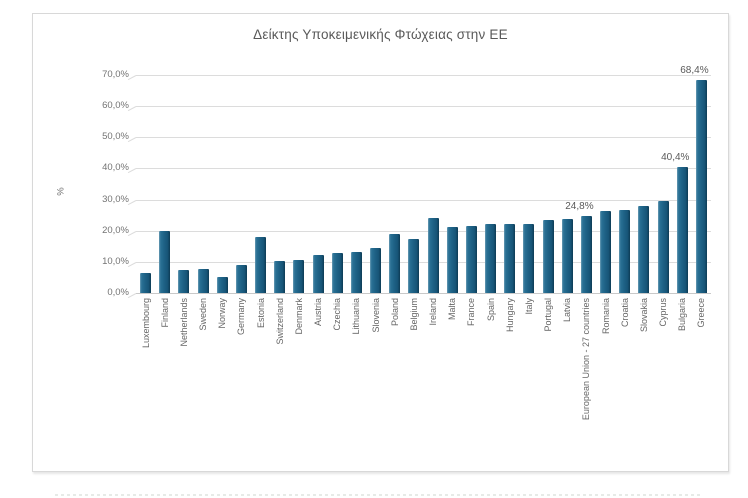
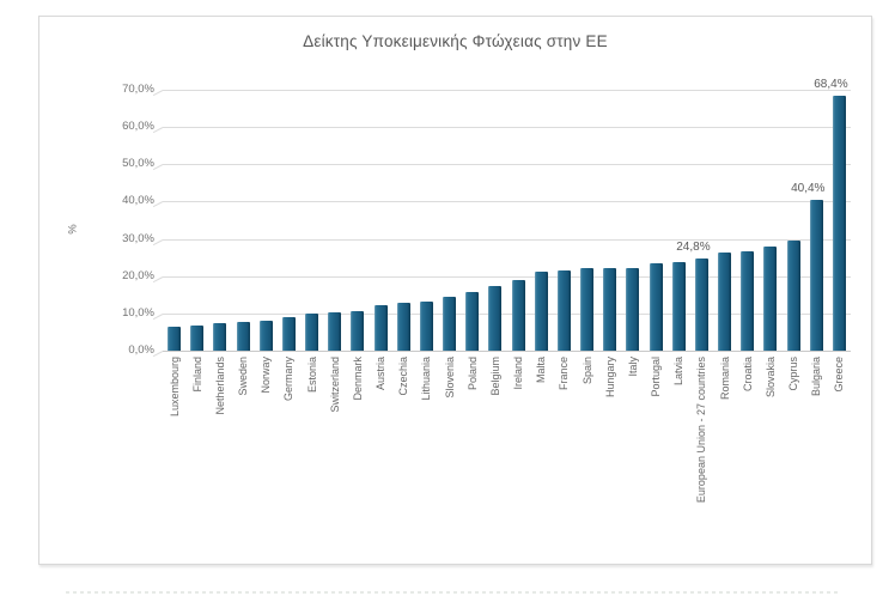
Finland: 20% -> 7%
Norway: 5% -> 8%
Estonia: 18% -> 10%
Poland: 19% -> 16%
Ireland: 24% -> 19%
